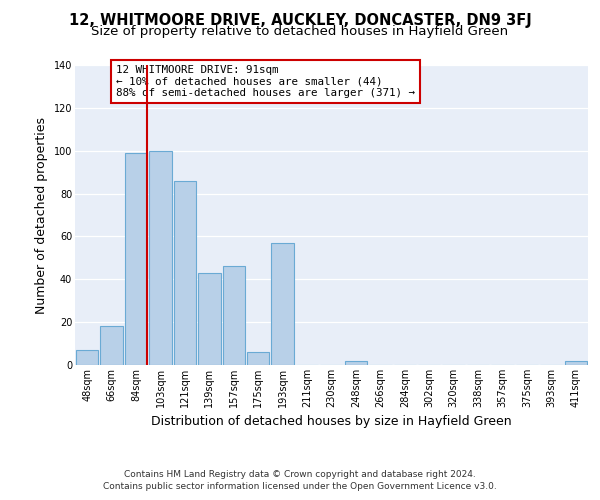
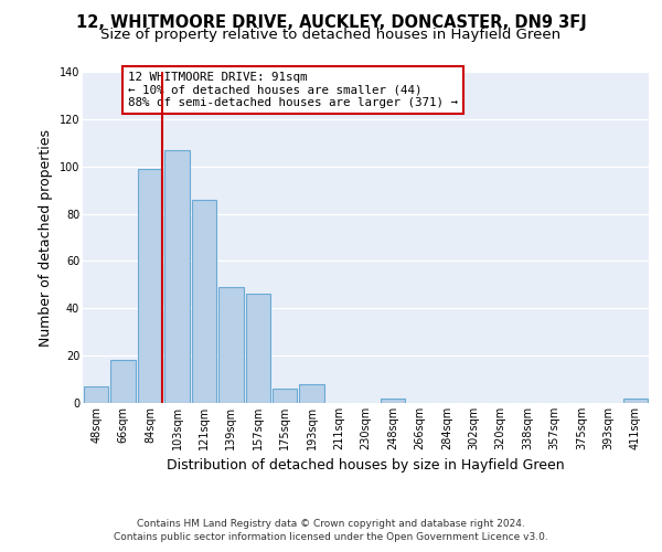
103sqm: 100 -> 107
139sqm: 43 -> 49
193sqm: 57 -> 8
